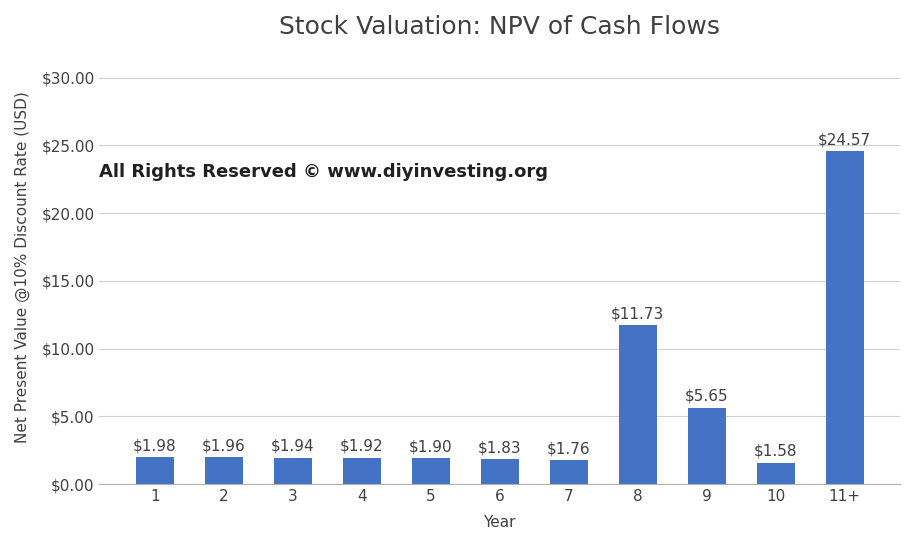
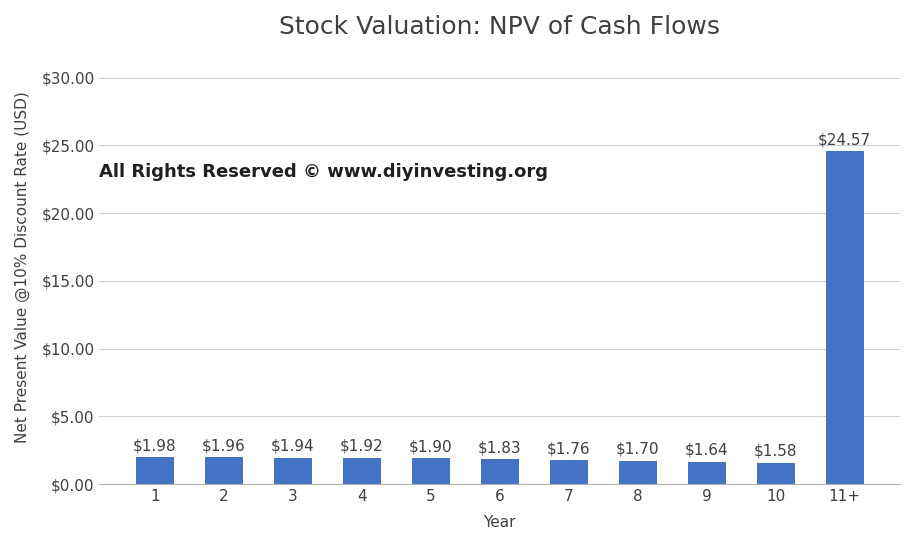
8: $11.73 -> $1.70
9: $5.65 -> $1.64
